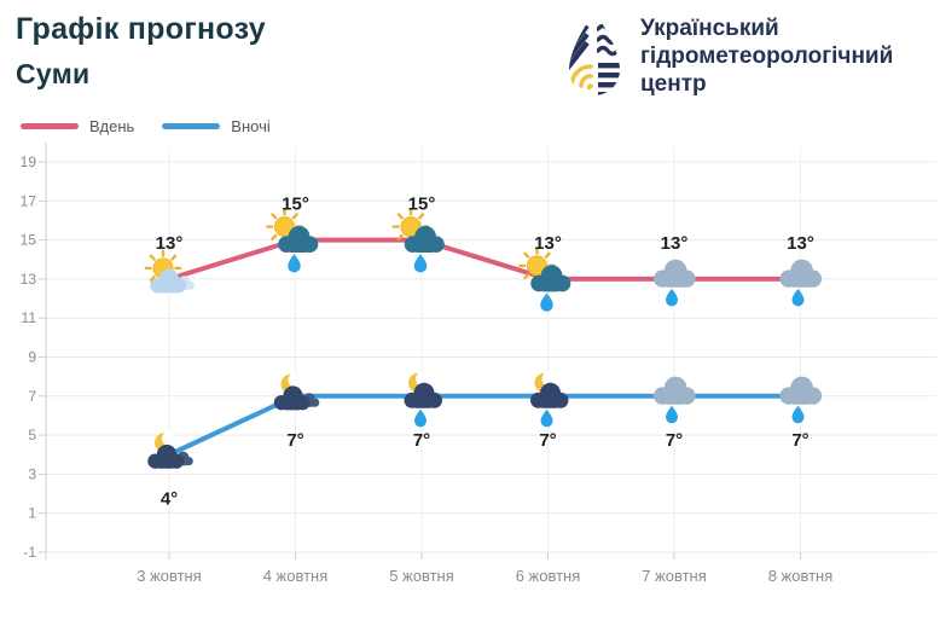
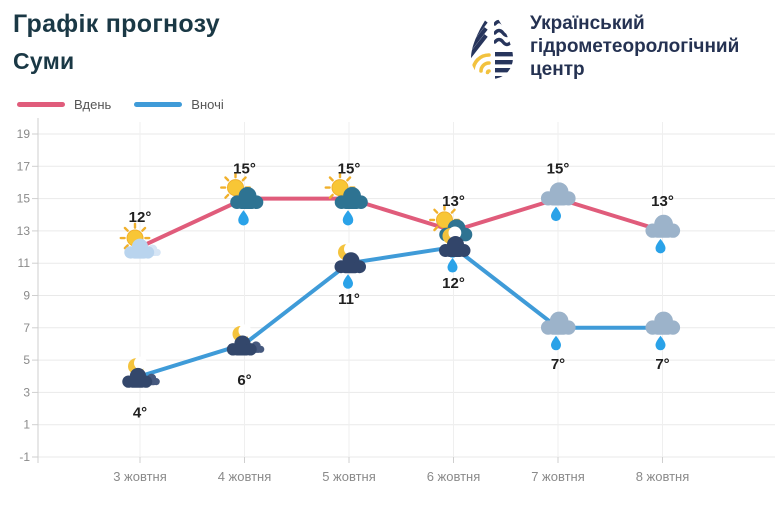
Вдень/3 жовтня: 13° -> 12°
Вночі/4 жовтня: 7° -> 6°
Вночі/5 жовтня: 7° -> 11°
Вночі/6 жовтня: 7° -> 12°
Вдень/7 жовтня: 13° -> 15°
